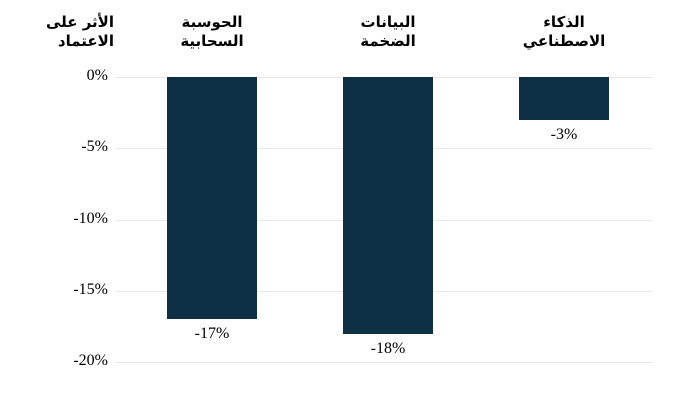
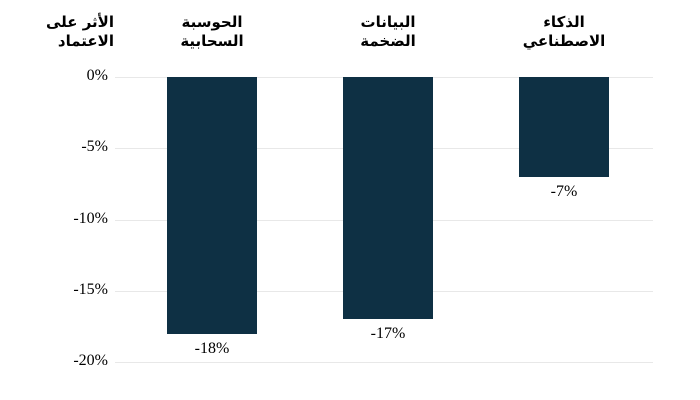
الحوسبة السحابية: -17% -> -18%
البيانات الضخمة: -18% -> -17%
الذكاء الاصطناعي: -3% -> -7%
